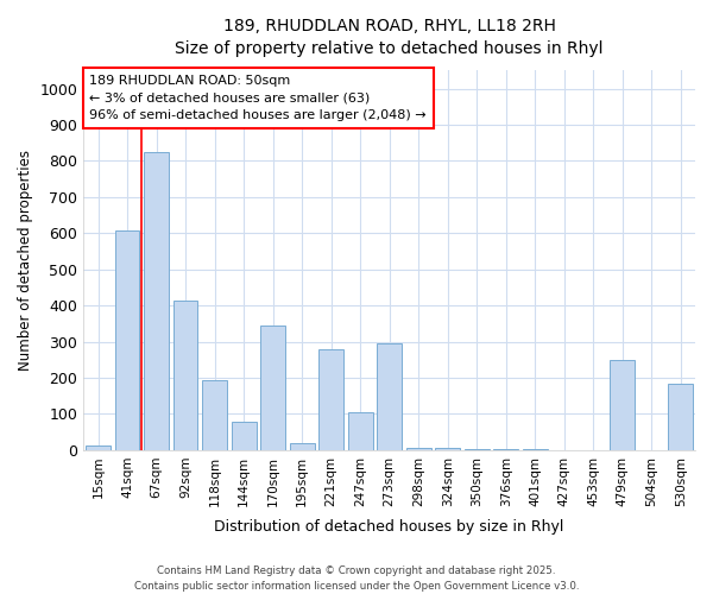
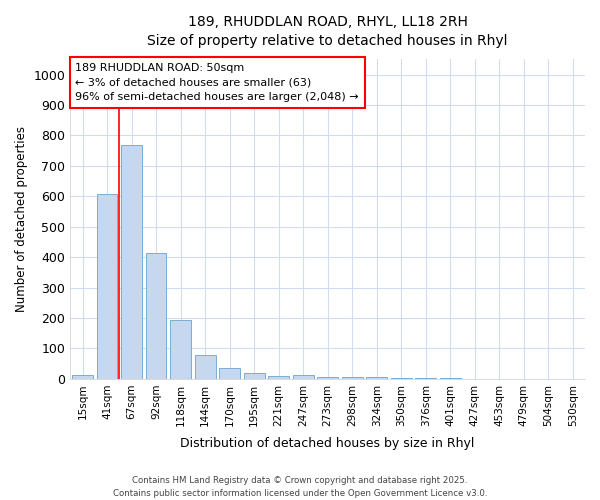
67sqm: 825 -> 770
170sqm: 345 -> 37
221sqm: 280 -> 10
247sqm: 105 -> 12
273sqm: 295 -> 7
479sqm: 250 -> 1
530sqm: 185 -> 1
